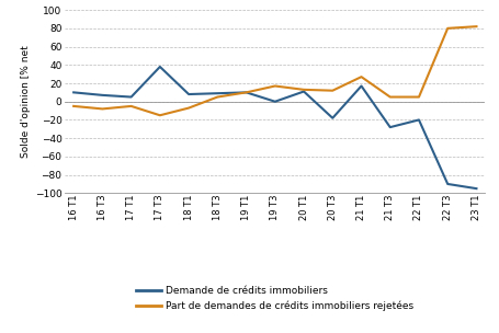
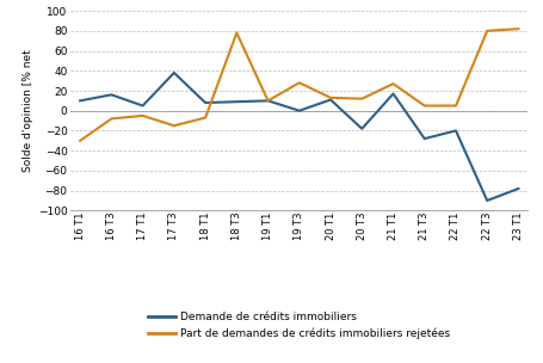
Part de demandes de crédits immobiliers rejetées/16 T1: -5 -> -30
Demande de crédits immobiliers/16 T3: 7 -> 16
Part de demandes de crédits immobiliers rejetées/18 T3: 5 -> 78
Part de demandes de crédits immobiliers rejetées/19 T3: 17 -> 28
Demande de crédits immobiliers/23 T1: -95 -> -78
